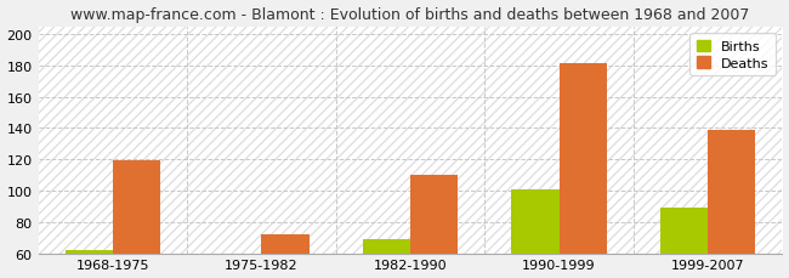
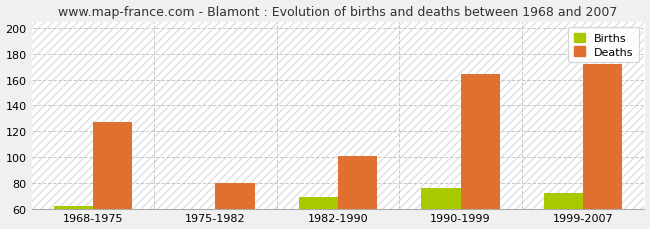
Deaths/1968-1975: 119 -> 127
Deaths/1975-1982: 72 -> 80
Deaths/1982-1990: 110 -> 101
Births/1990-1999: 101 -> 76
Deaths/1990-1999: 181 -> 164
Births/1999-2007: 89 -> 72
Deaths/1999-2007: 139 -> 172
